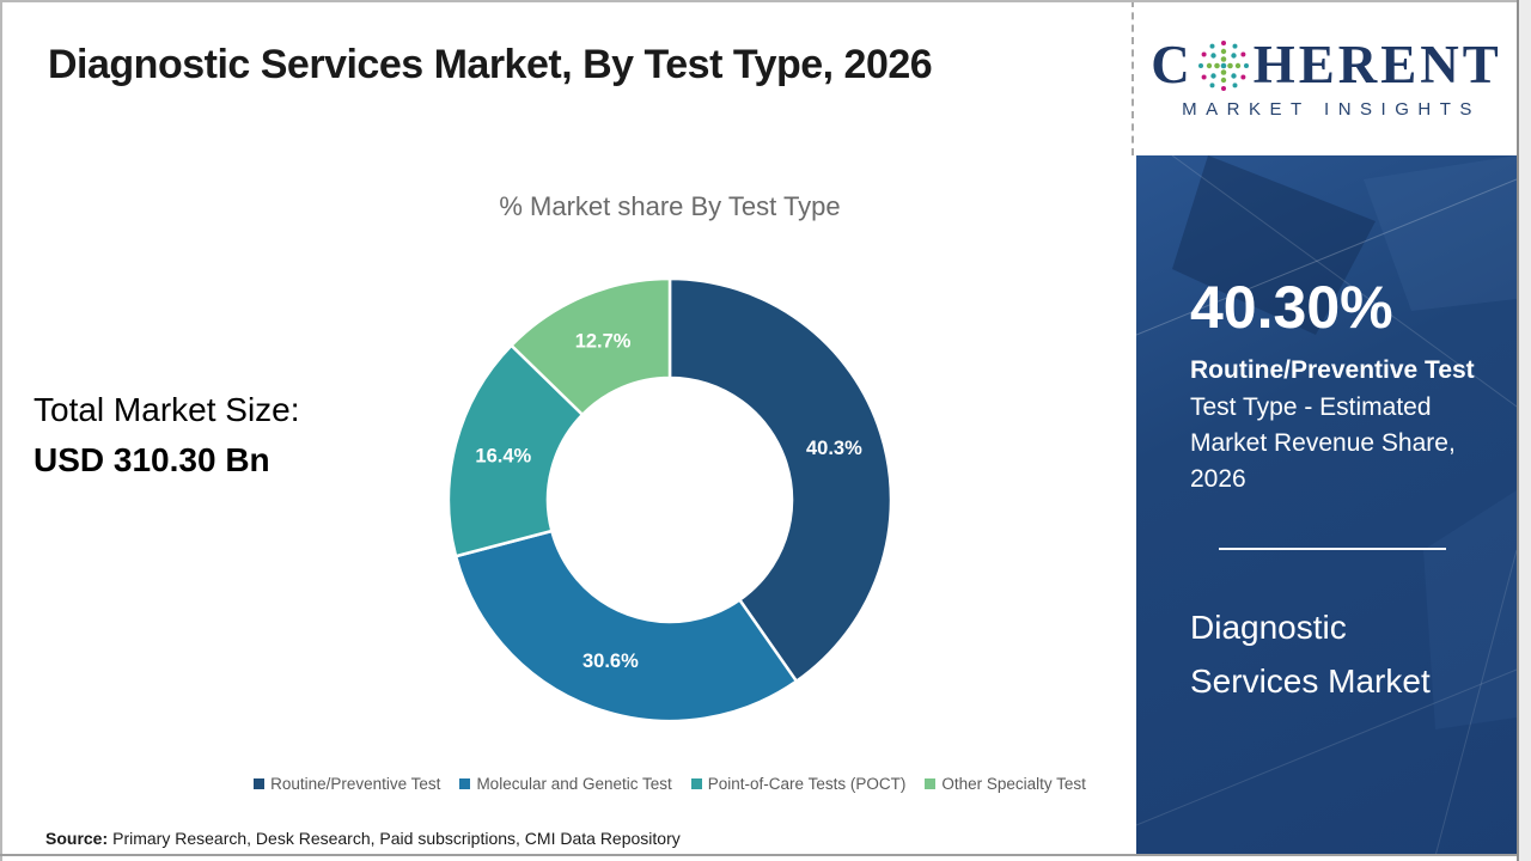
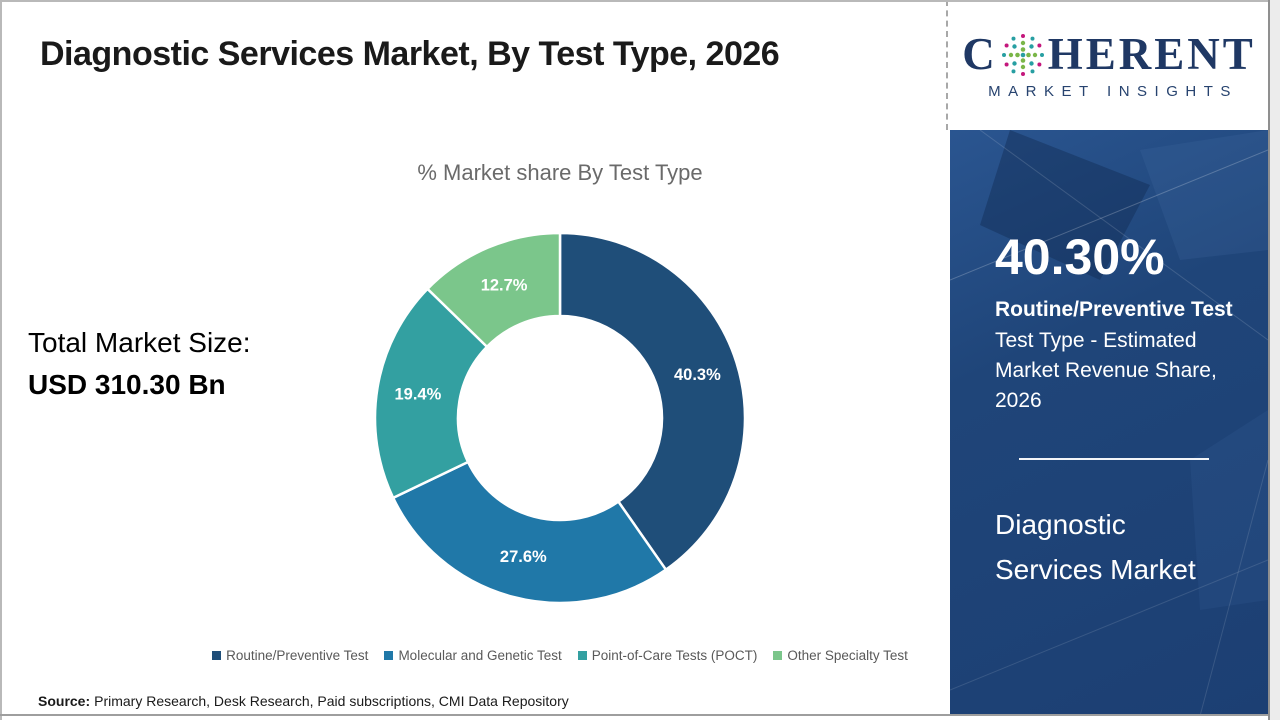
Molecular and Genetic Test: 30.6% -> 27.6%
Point-of-Care Tests (POCT): 16.4% -> 19.4%
